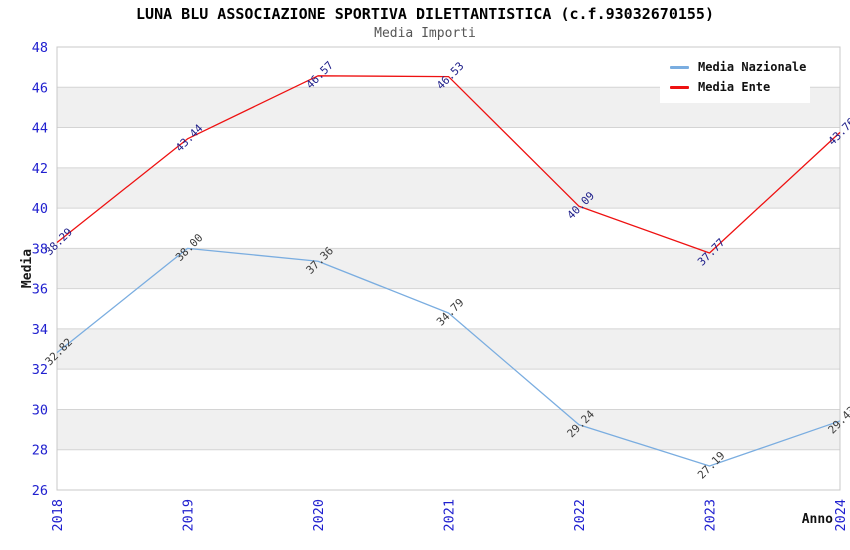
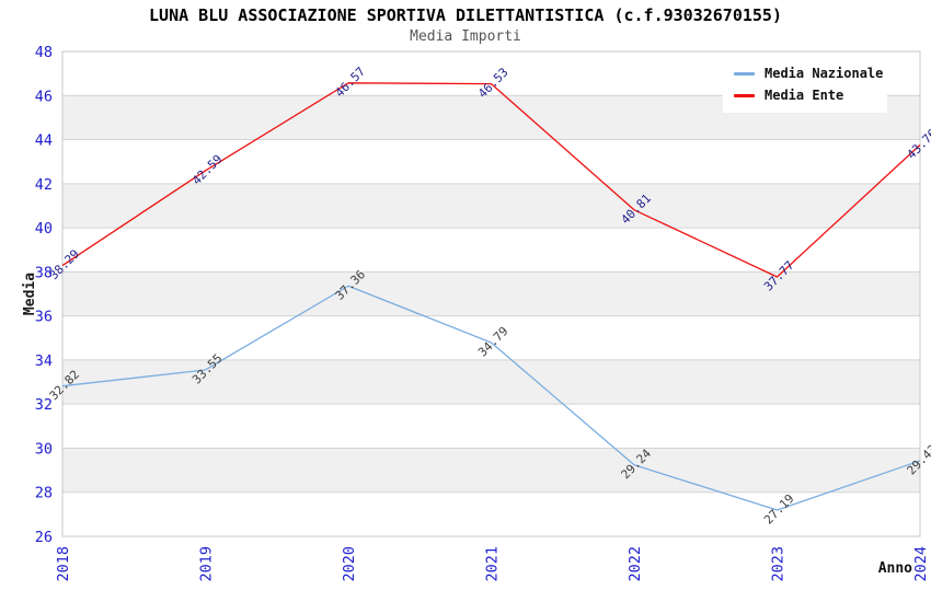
Media Nazionale/2019: 38.00 -> 33.55
Media Ente/2019: 43.44 -> 42.59
Media Ente/2022: 40.09 -> 40.81
